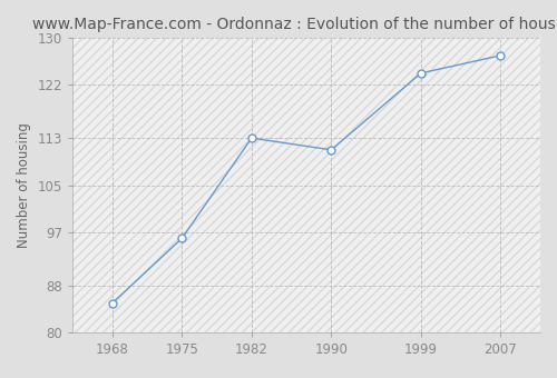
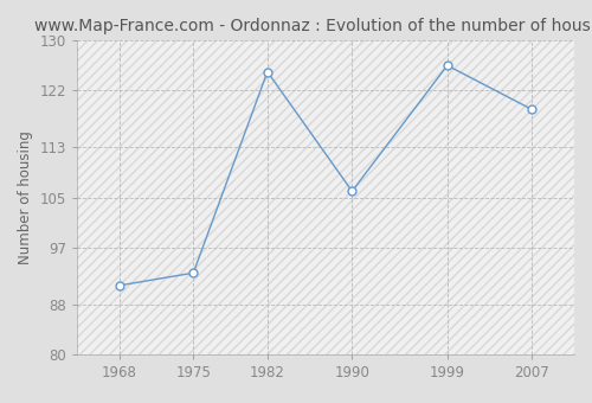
1968: 85 -> 91
1975: 96 -> 93
1982: 113 -> 125
1990: 111 -> 106
1999: 124 -> 126
2007: 127 -> 119
